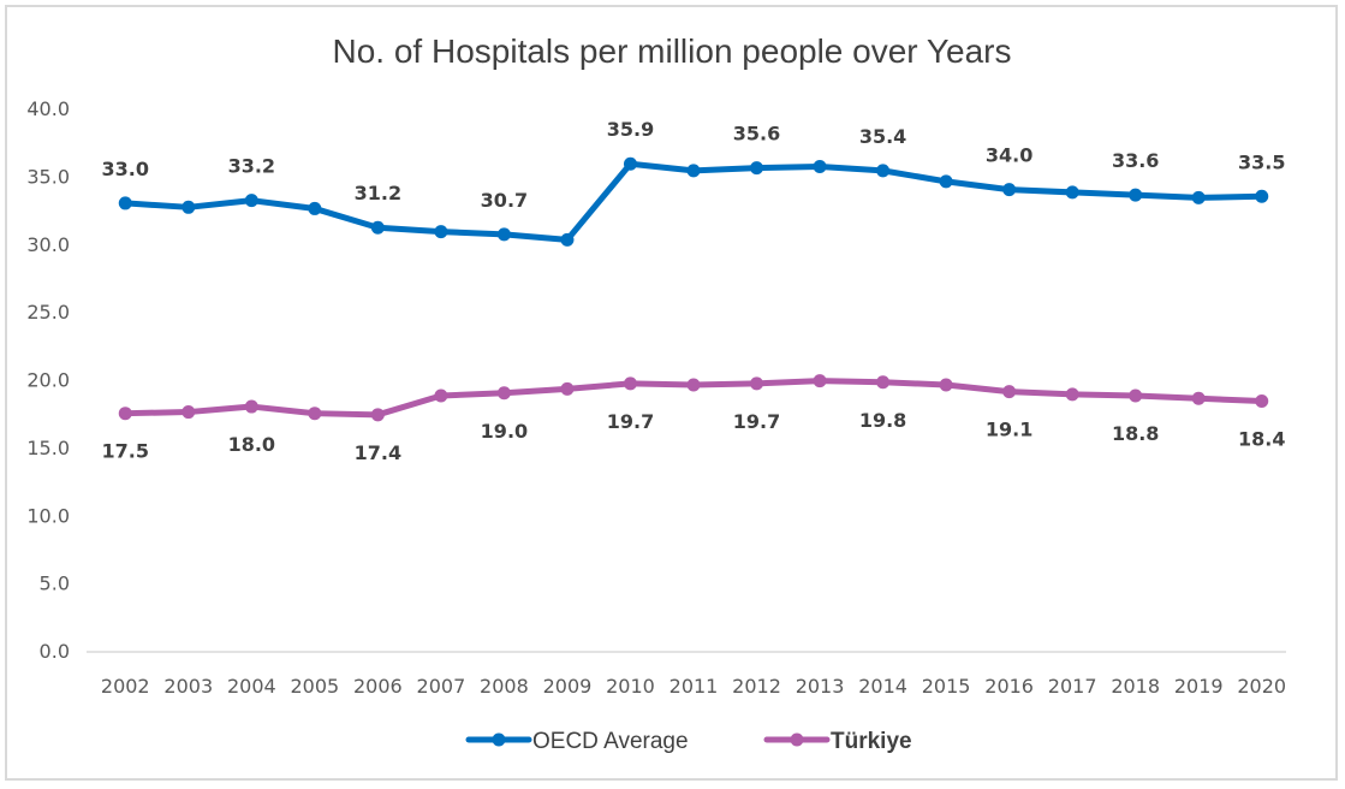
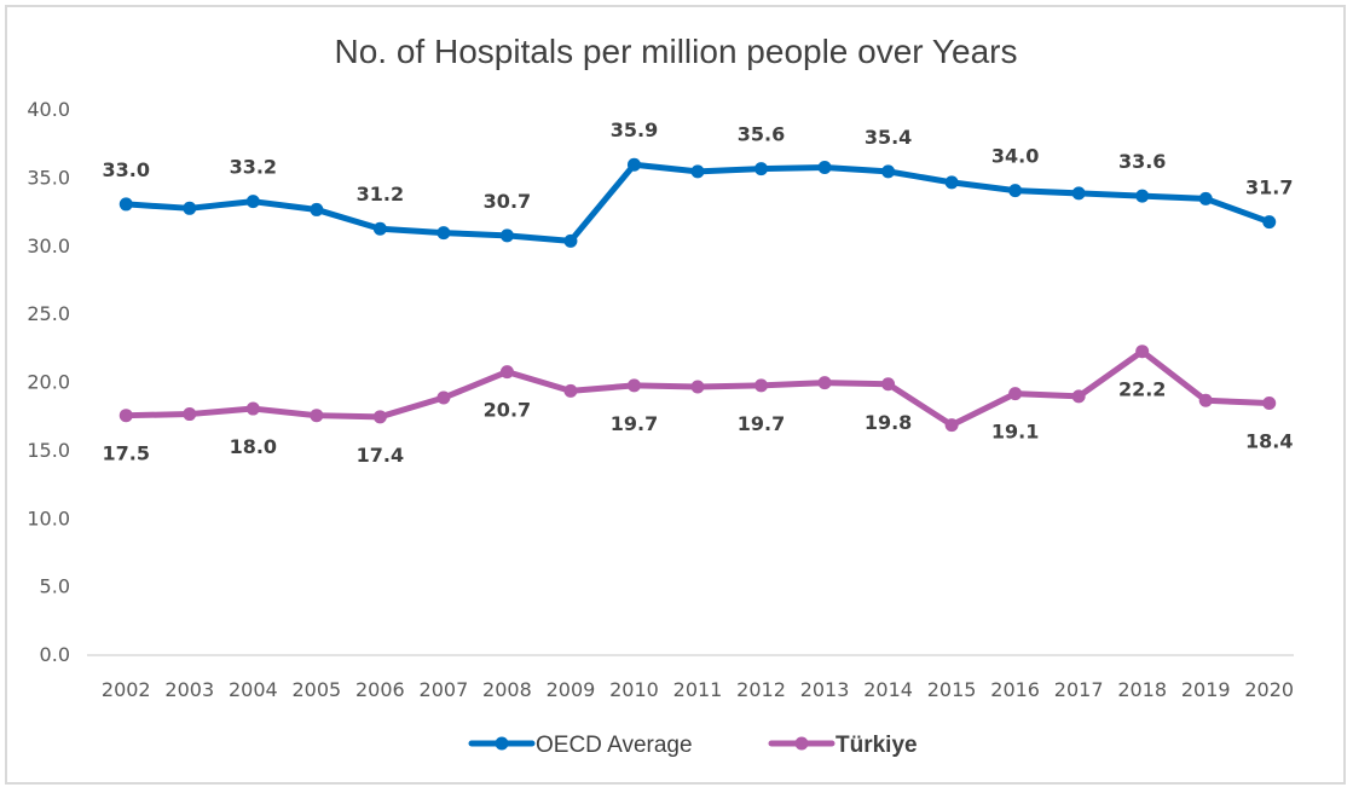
Türkiye/2008: 19.0 -> 20.7
Türkiye/2015: 19.6 -> 16.8
Türkiye/2018: 18.8 -> 22.2
OECD Average/2020: 33.5 -> 31.7
